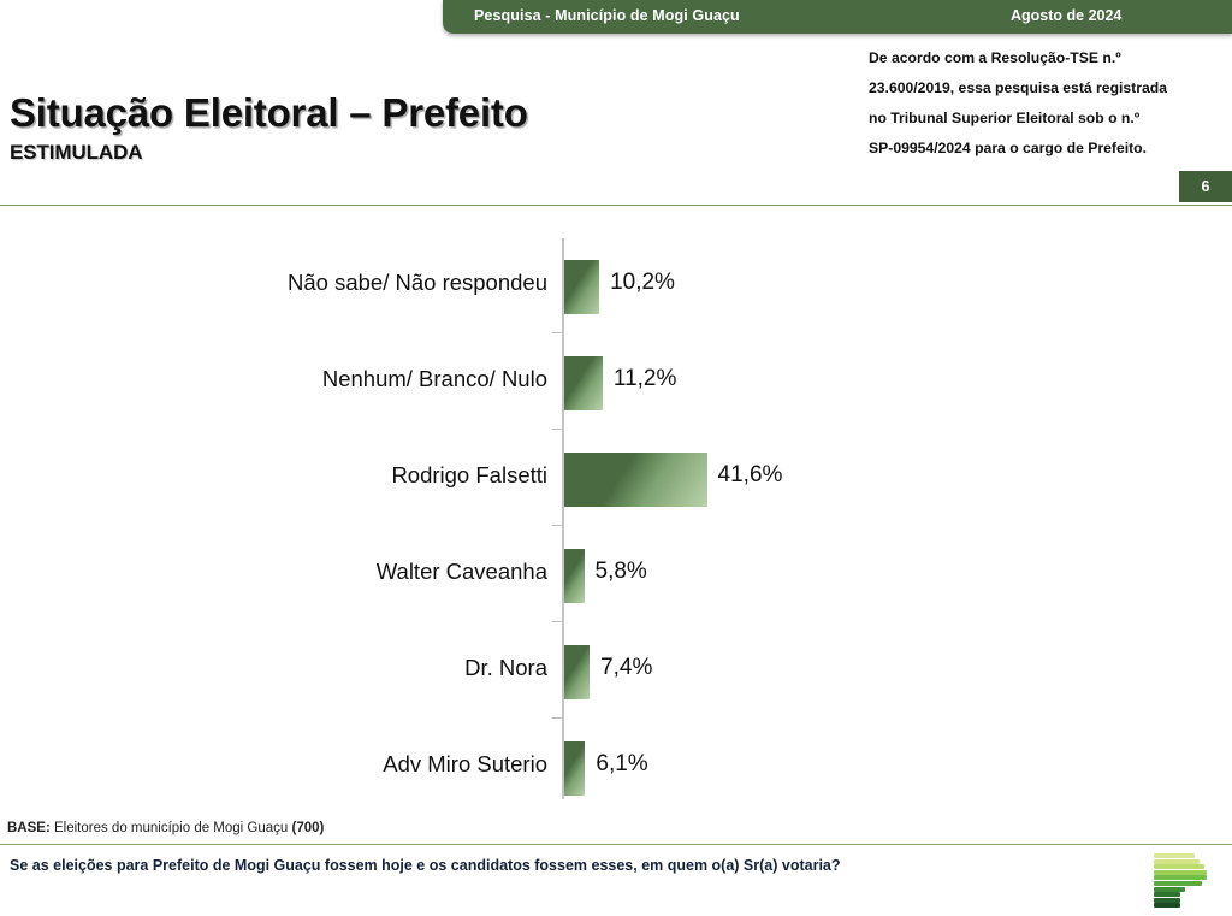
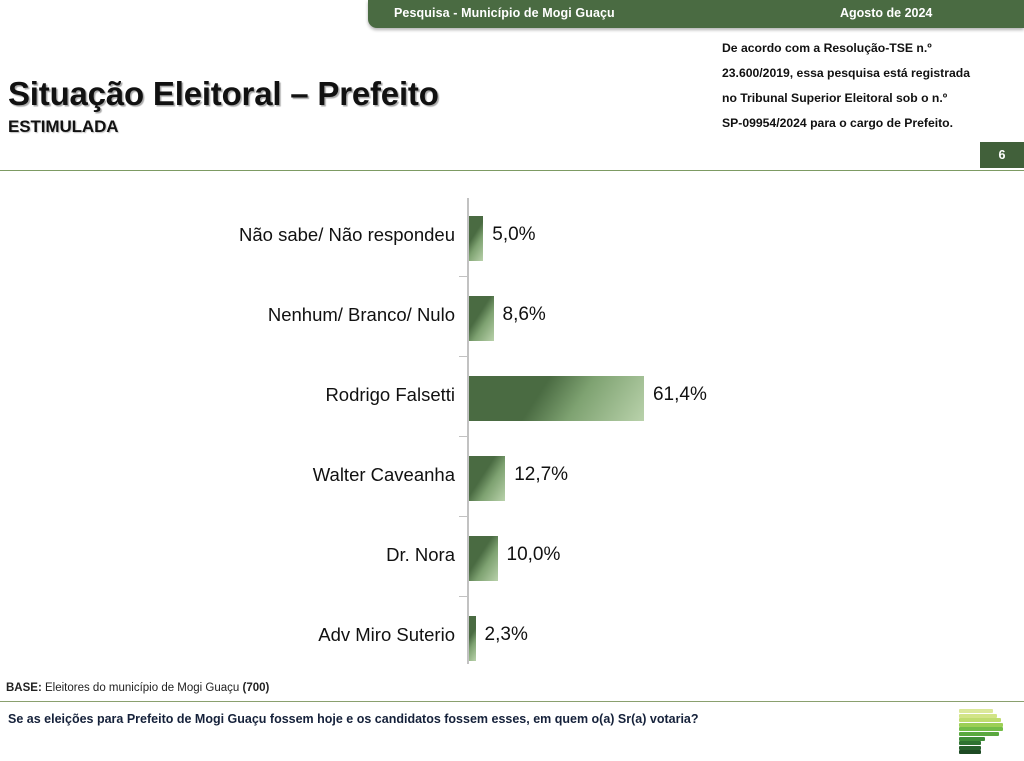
Não sabe/ Não respondeu: 10,2% -> 5,0%
Nenhum/ Branco/ Nulo: 11,2% -> 8,6%
Rodrigo Falsetti: 41,6% -> 61,4%
Walter Caveanha: 5,8% -> 12,7%
Dr. Nora: 7,4% -> 10,0%
Adv Miro Suterio: 6,1% -> 2,3%
